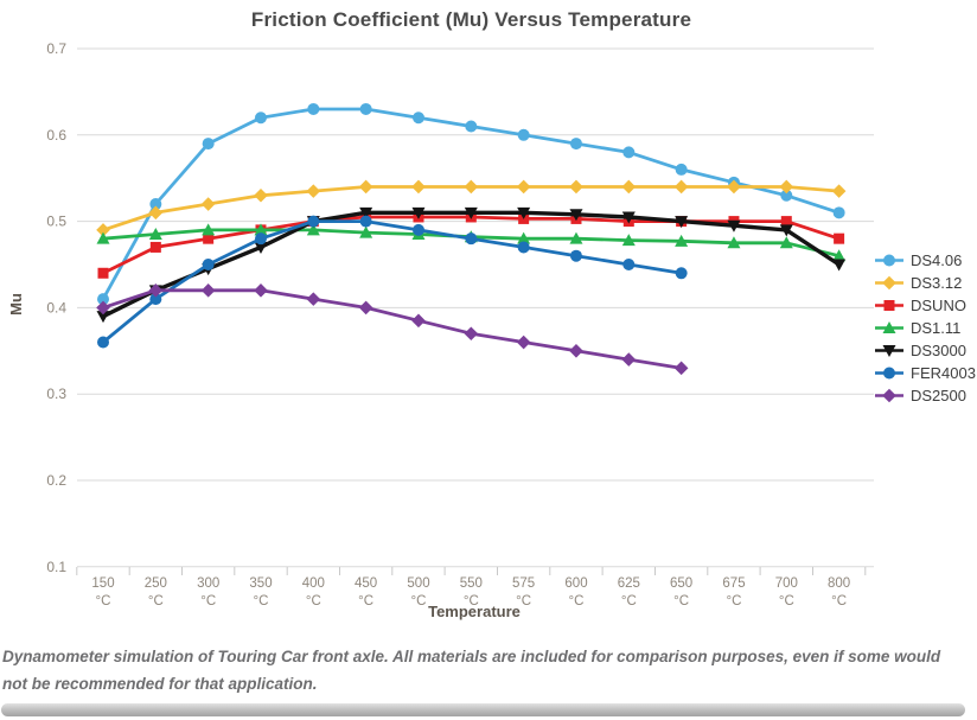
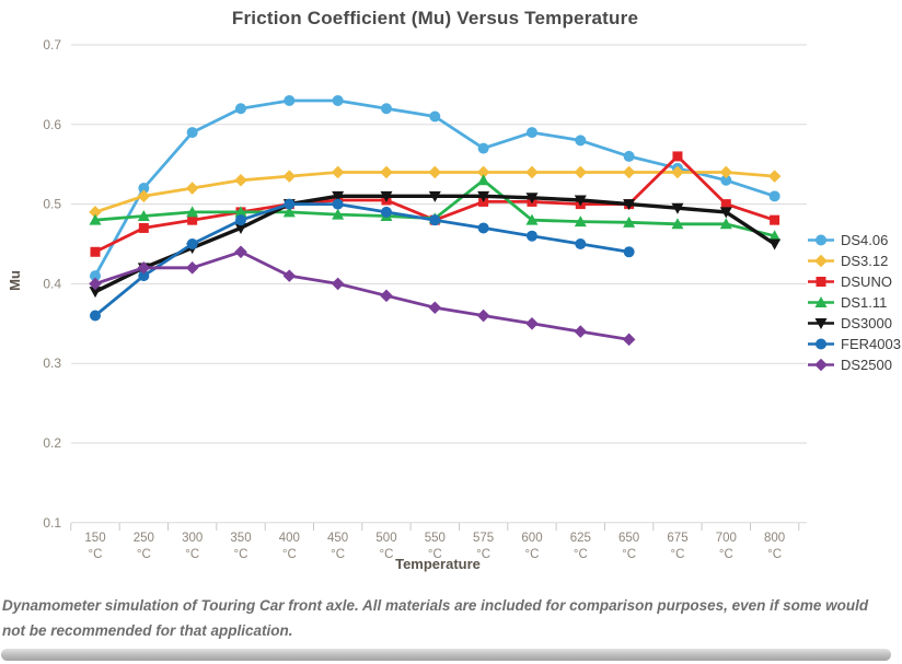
DS2500/350: 0.42 -> 0.44
DSUNO/550: 0.51 -> 0.48
DS4.06/575: 0.60 -> 0.57
DS1.11/575: 0.48 -> 0.53
DSUNO/675: 0.50 -> 0.56
